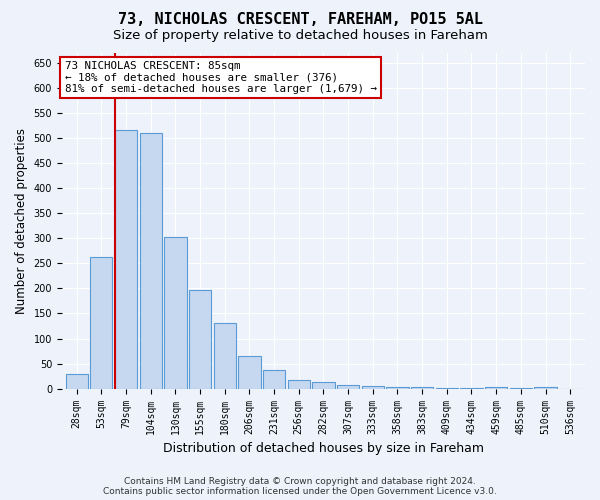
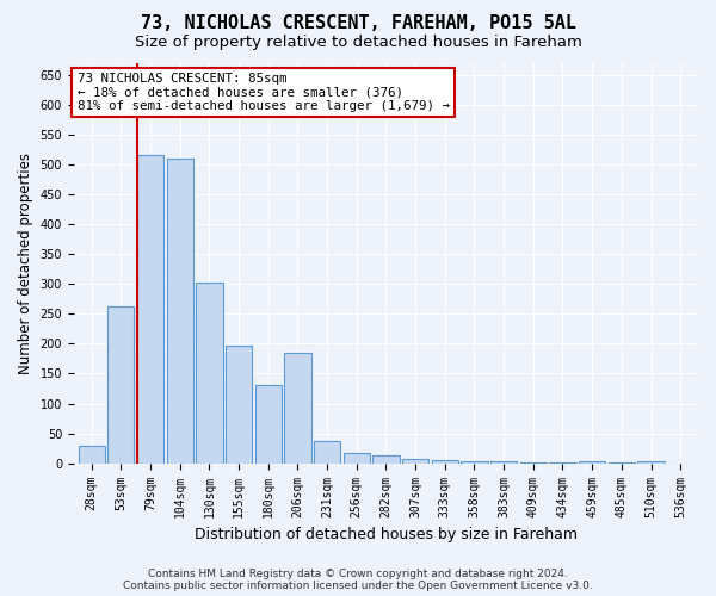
206sqm: 65 -> 184
